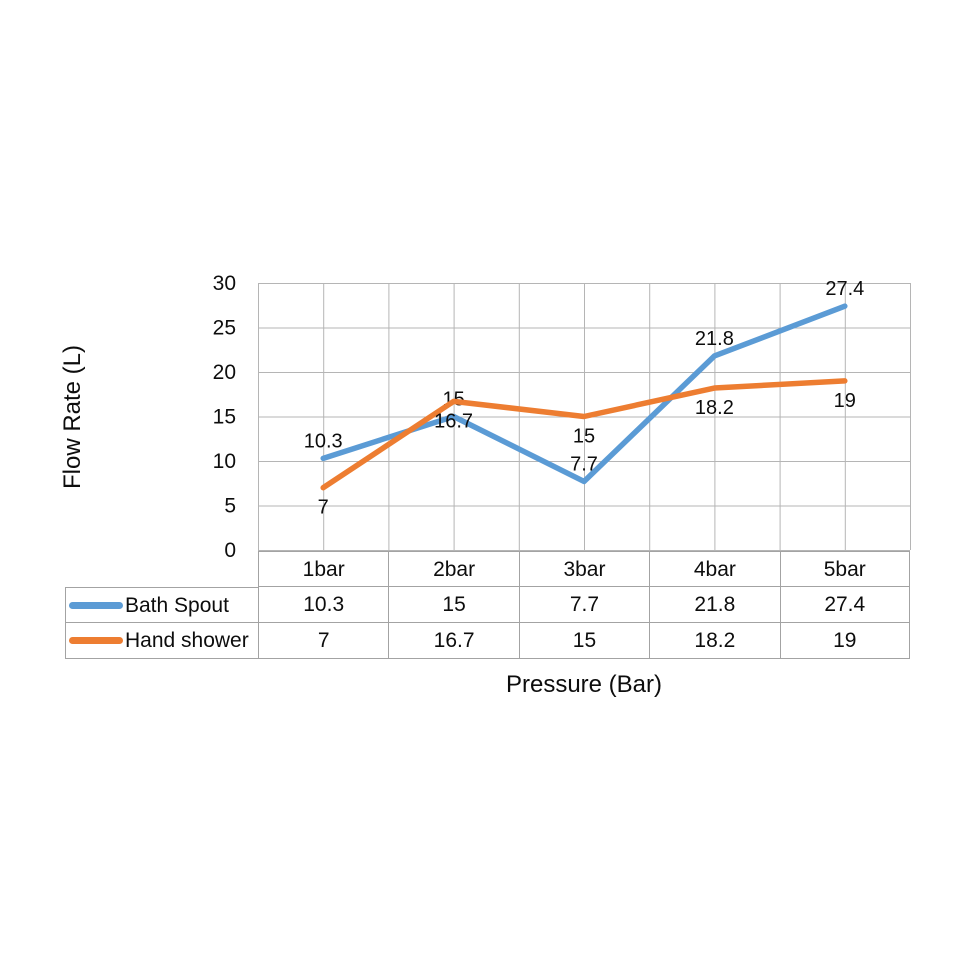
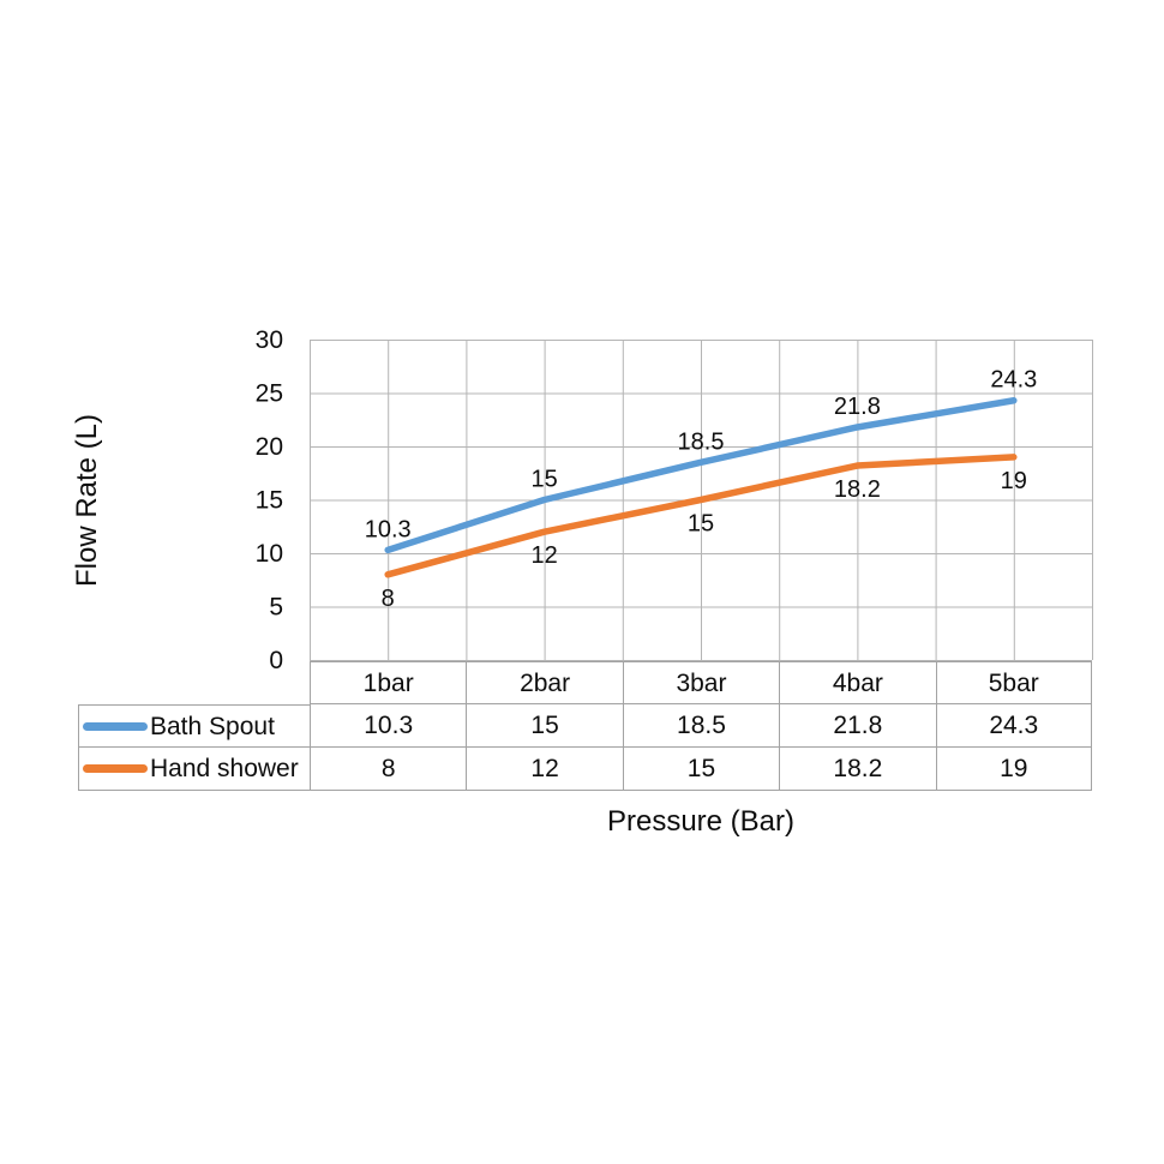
Hand shower/1bar: 7 -> 8
Hand shower/2bar: 16.7 -> 12
Bath Spout/3bar: 7.7 -> 18.5
Bath Spout/5bar: 27.4 -> 24.3
